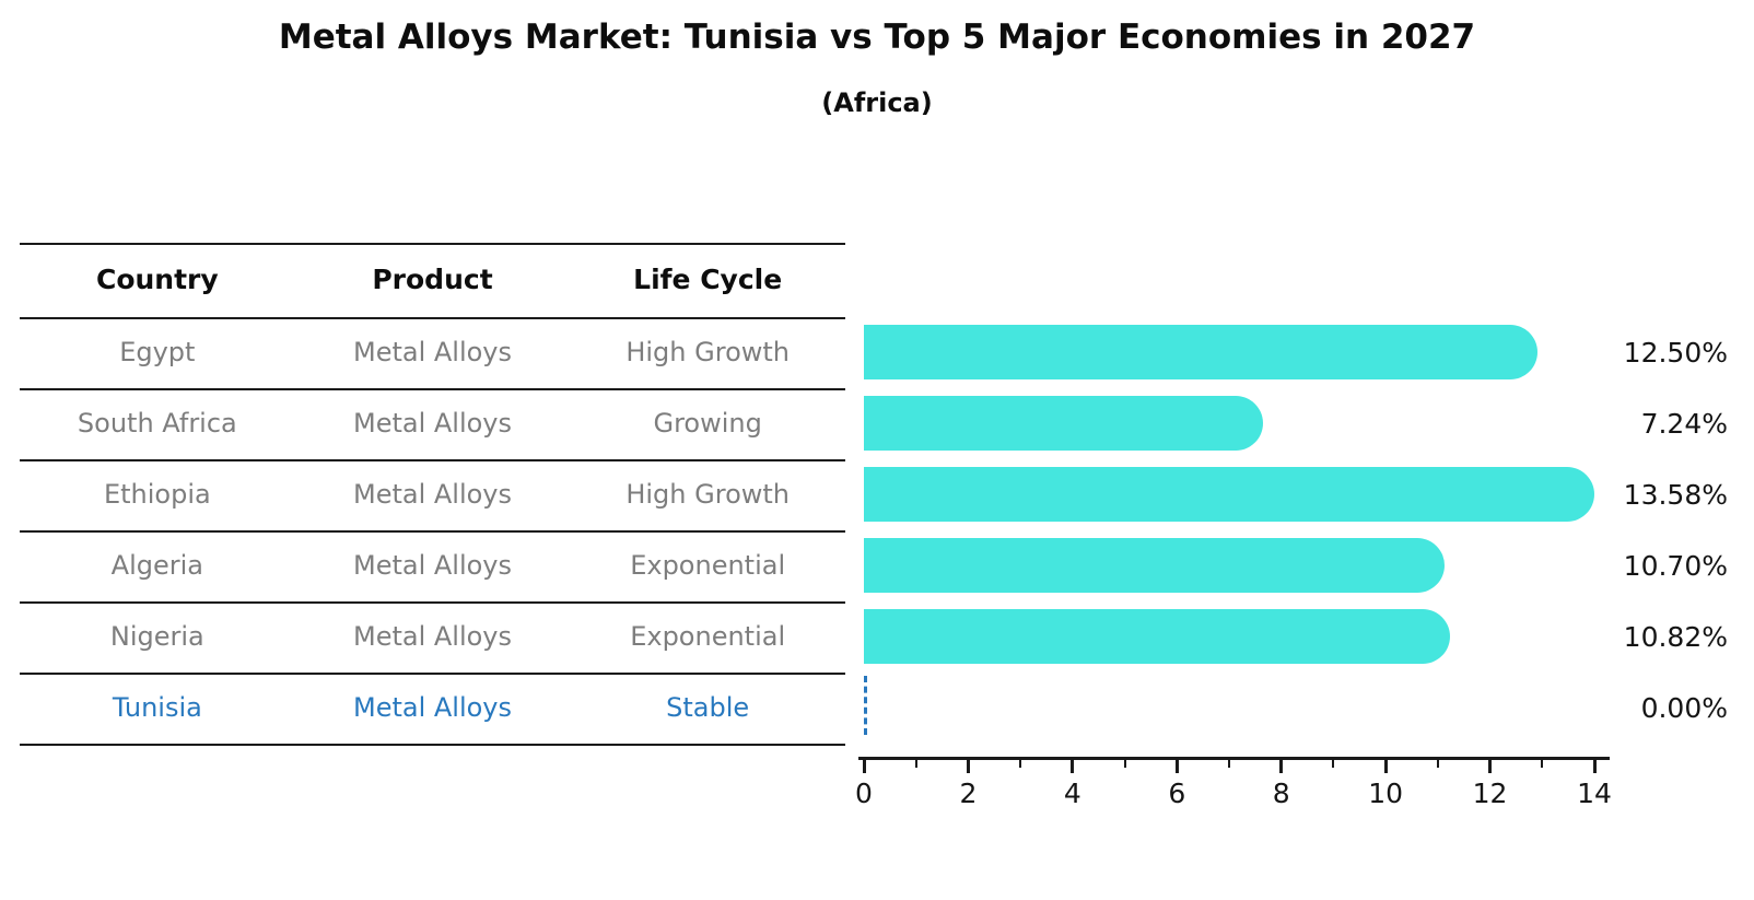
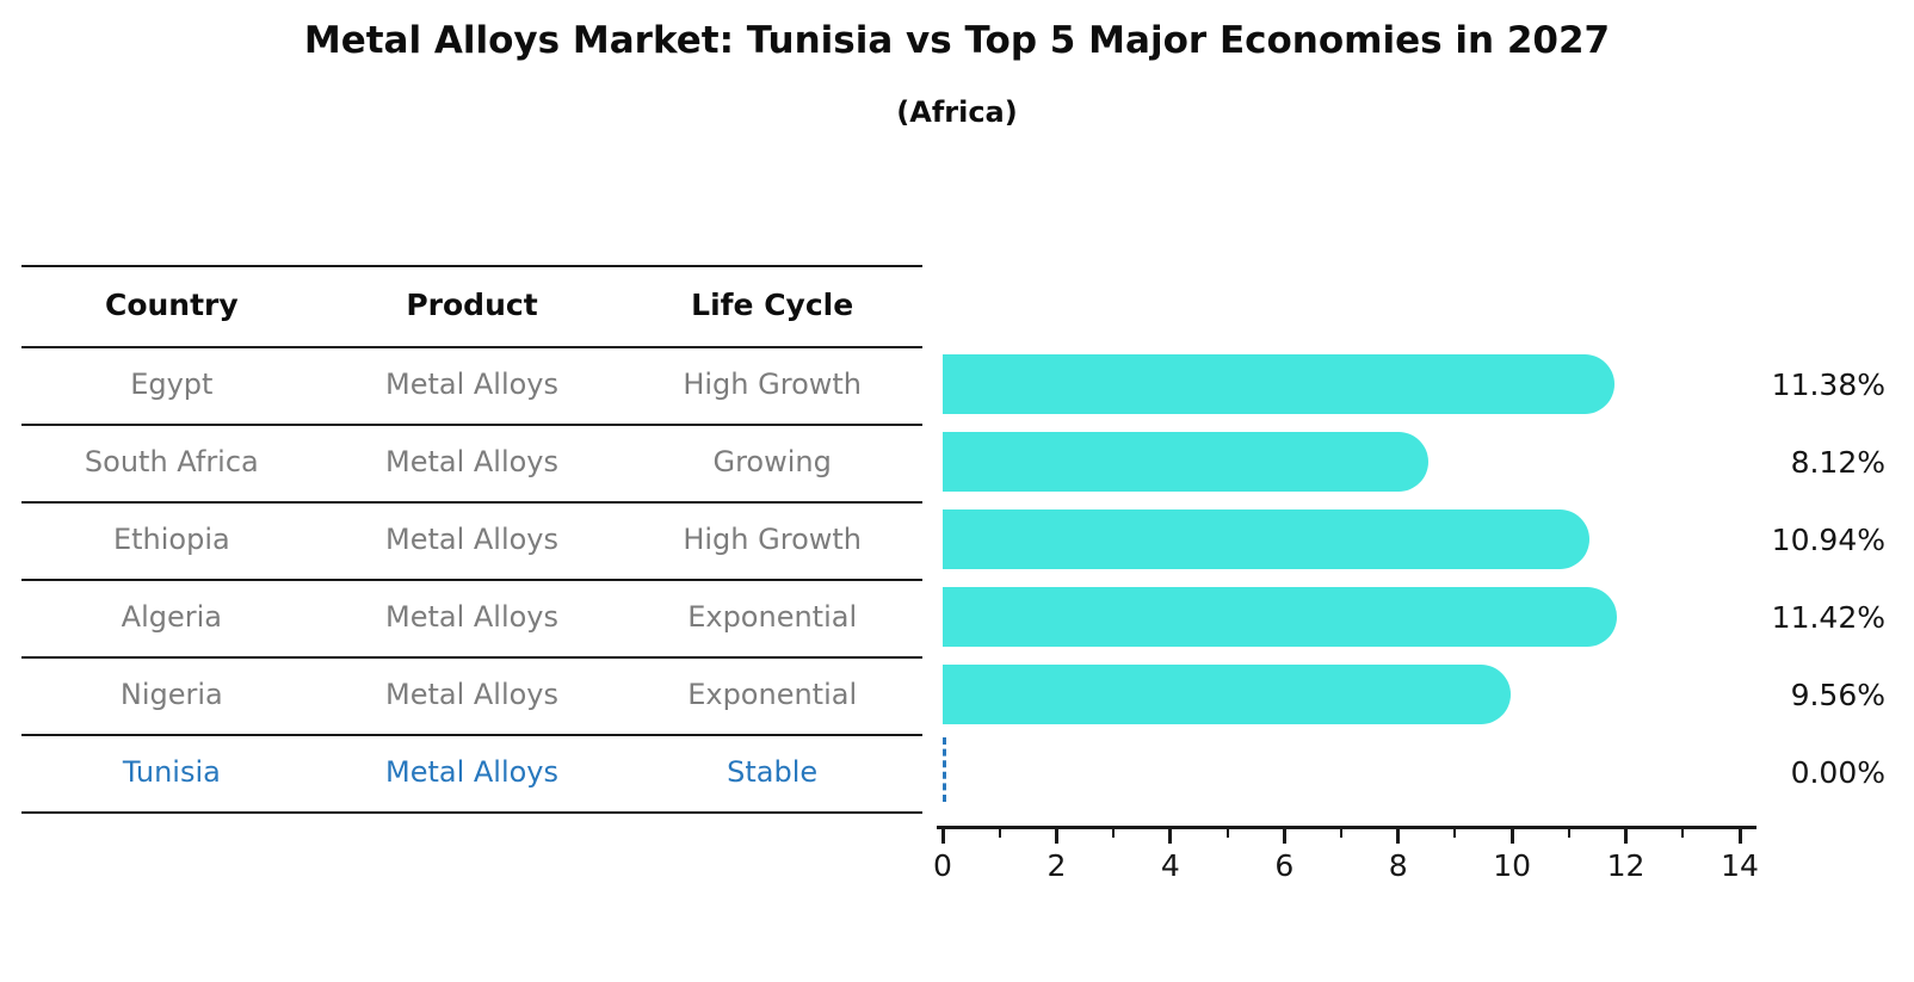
Egypt: 12.50% -> 11.38%
South Africa: 7.24% -> 8.12%
Ethiopia: 13.58% -> 10.94%
Algeria: 10.70% -> 11.42%
Nigeria: 10.82% -> 9.56%
